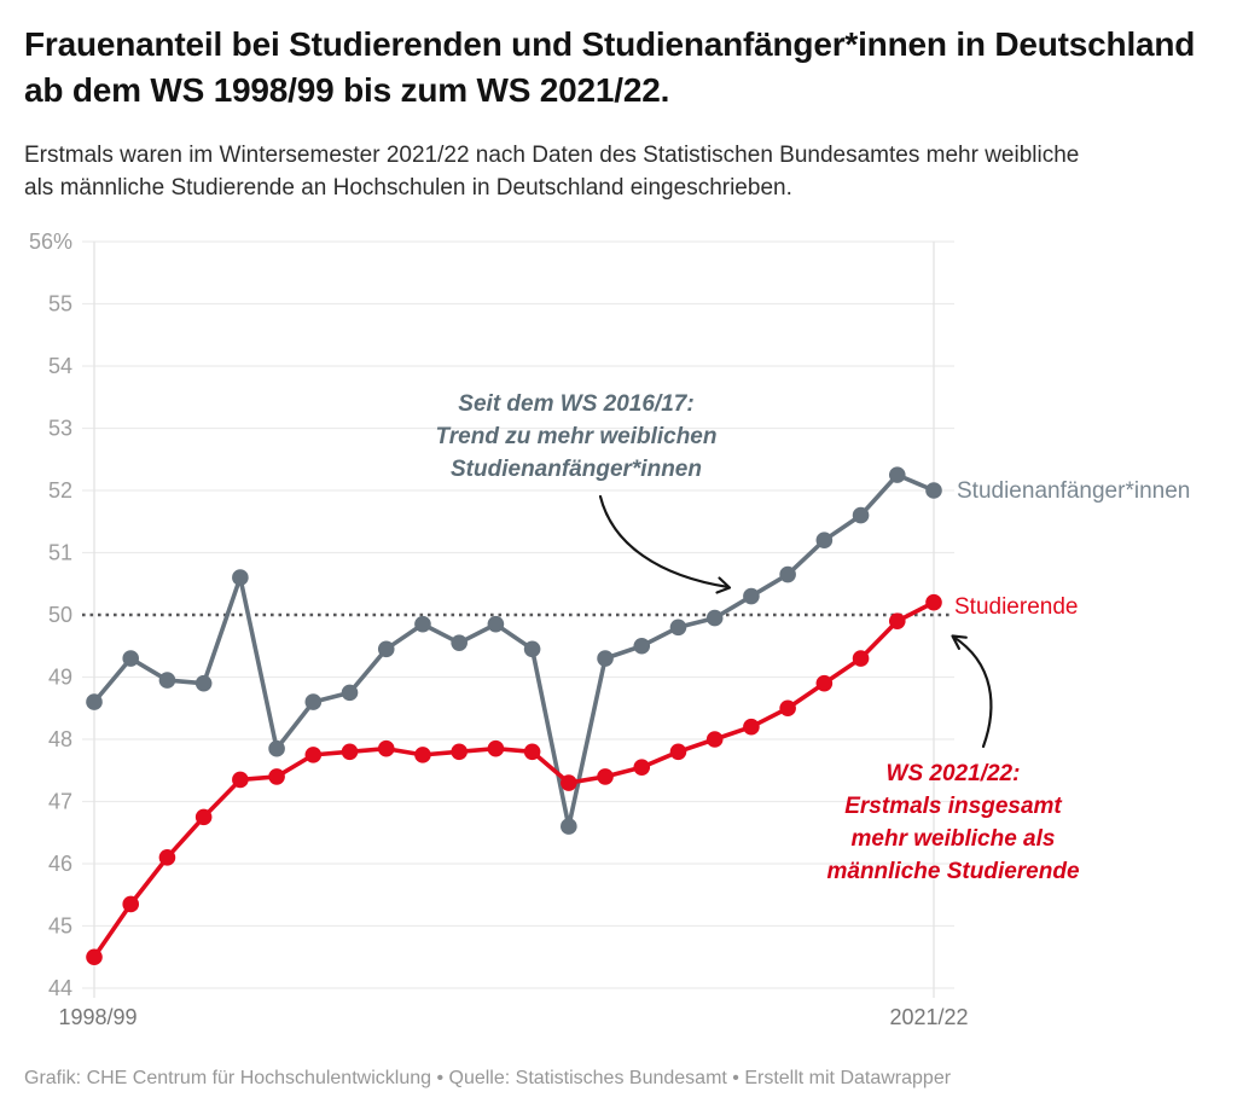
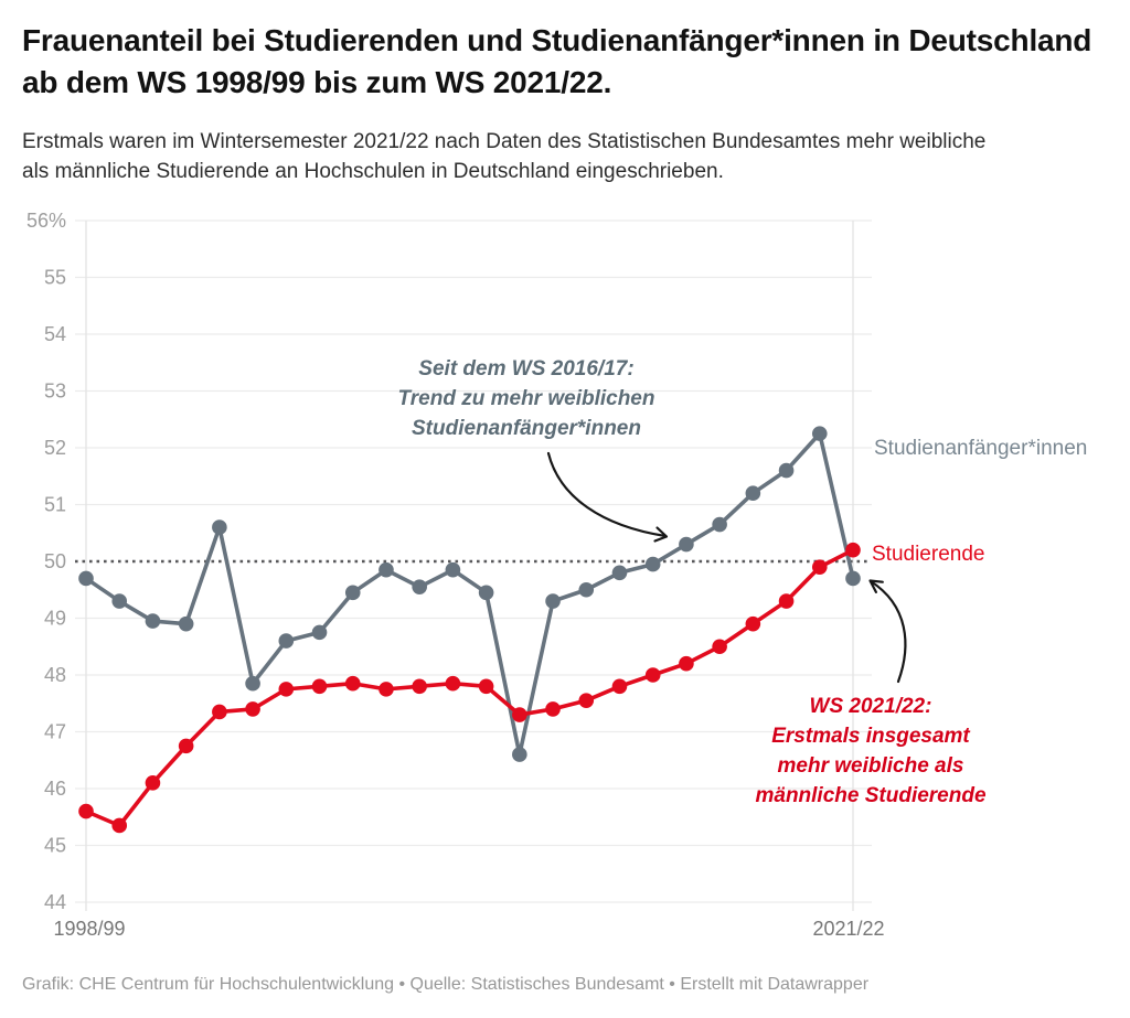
Studienanfänger*innen/1998/99: 48.6% -> 49.7%
Studierende/1998/99: 44.5% -> 45.6%
Studienanfänger*innen/2021/22: 52.0% -> 49.7%
